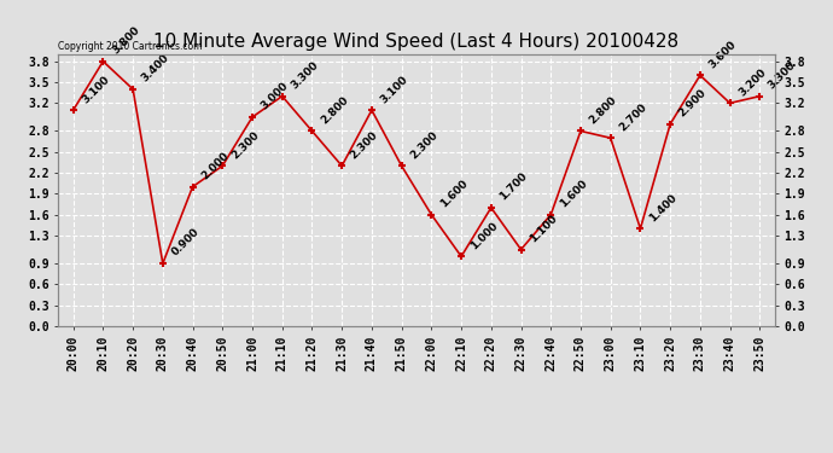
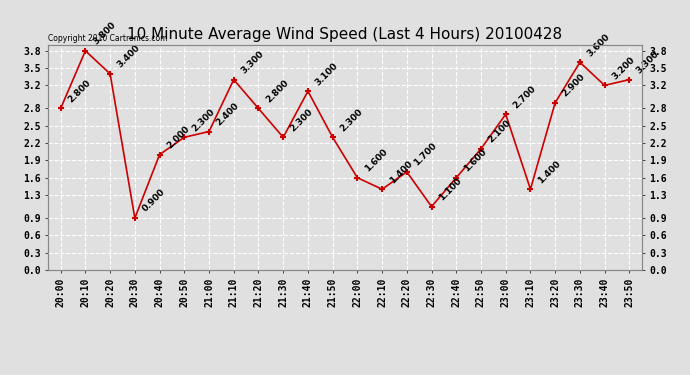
20:00: 3.100 -> 2.800
21:00: 3.000 -> 2.400
22:10: 1.000 -> 1.400
22:50: 2.800 -> 2.100
